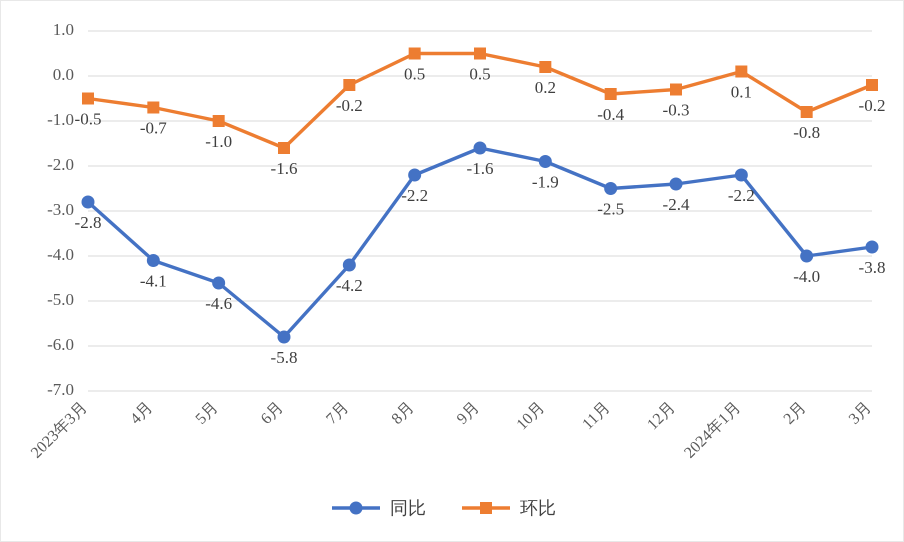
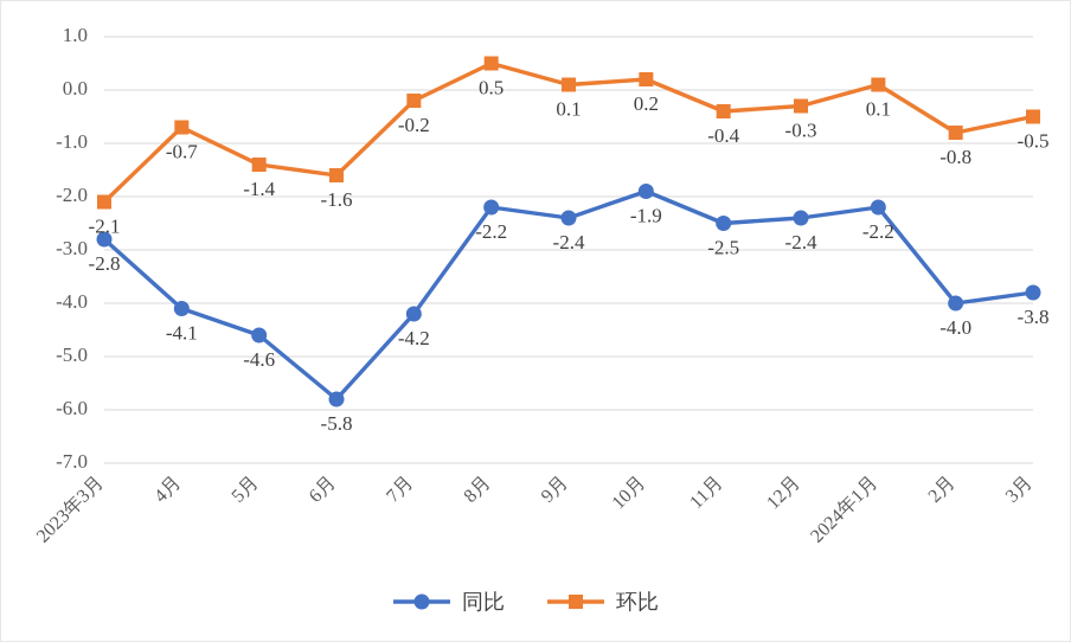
环比/2023年3月: -0.5 -> -2.1
环比/5月: -1.0 -> -1.4
同比/9月: -1.6 -> -2.4
环比/9月: 0.5 -> 0.1
环比/3月: -0.2 -> -0.5
